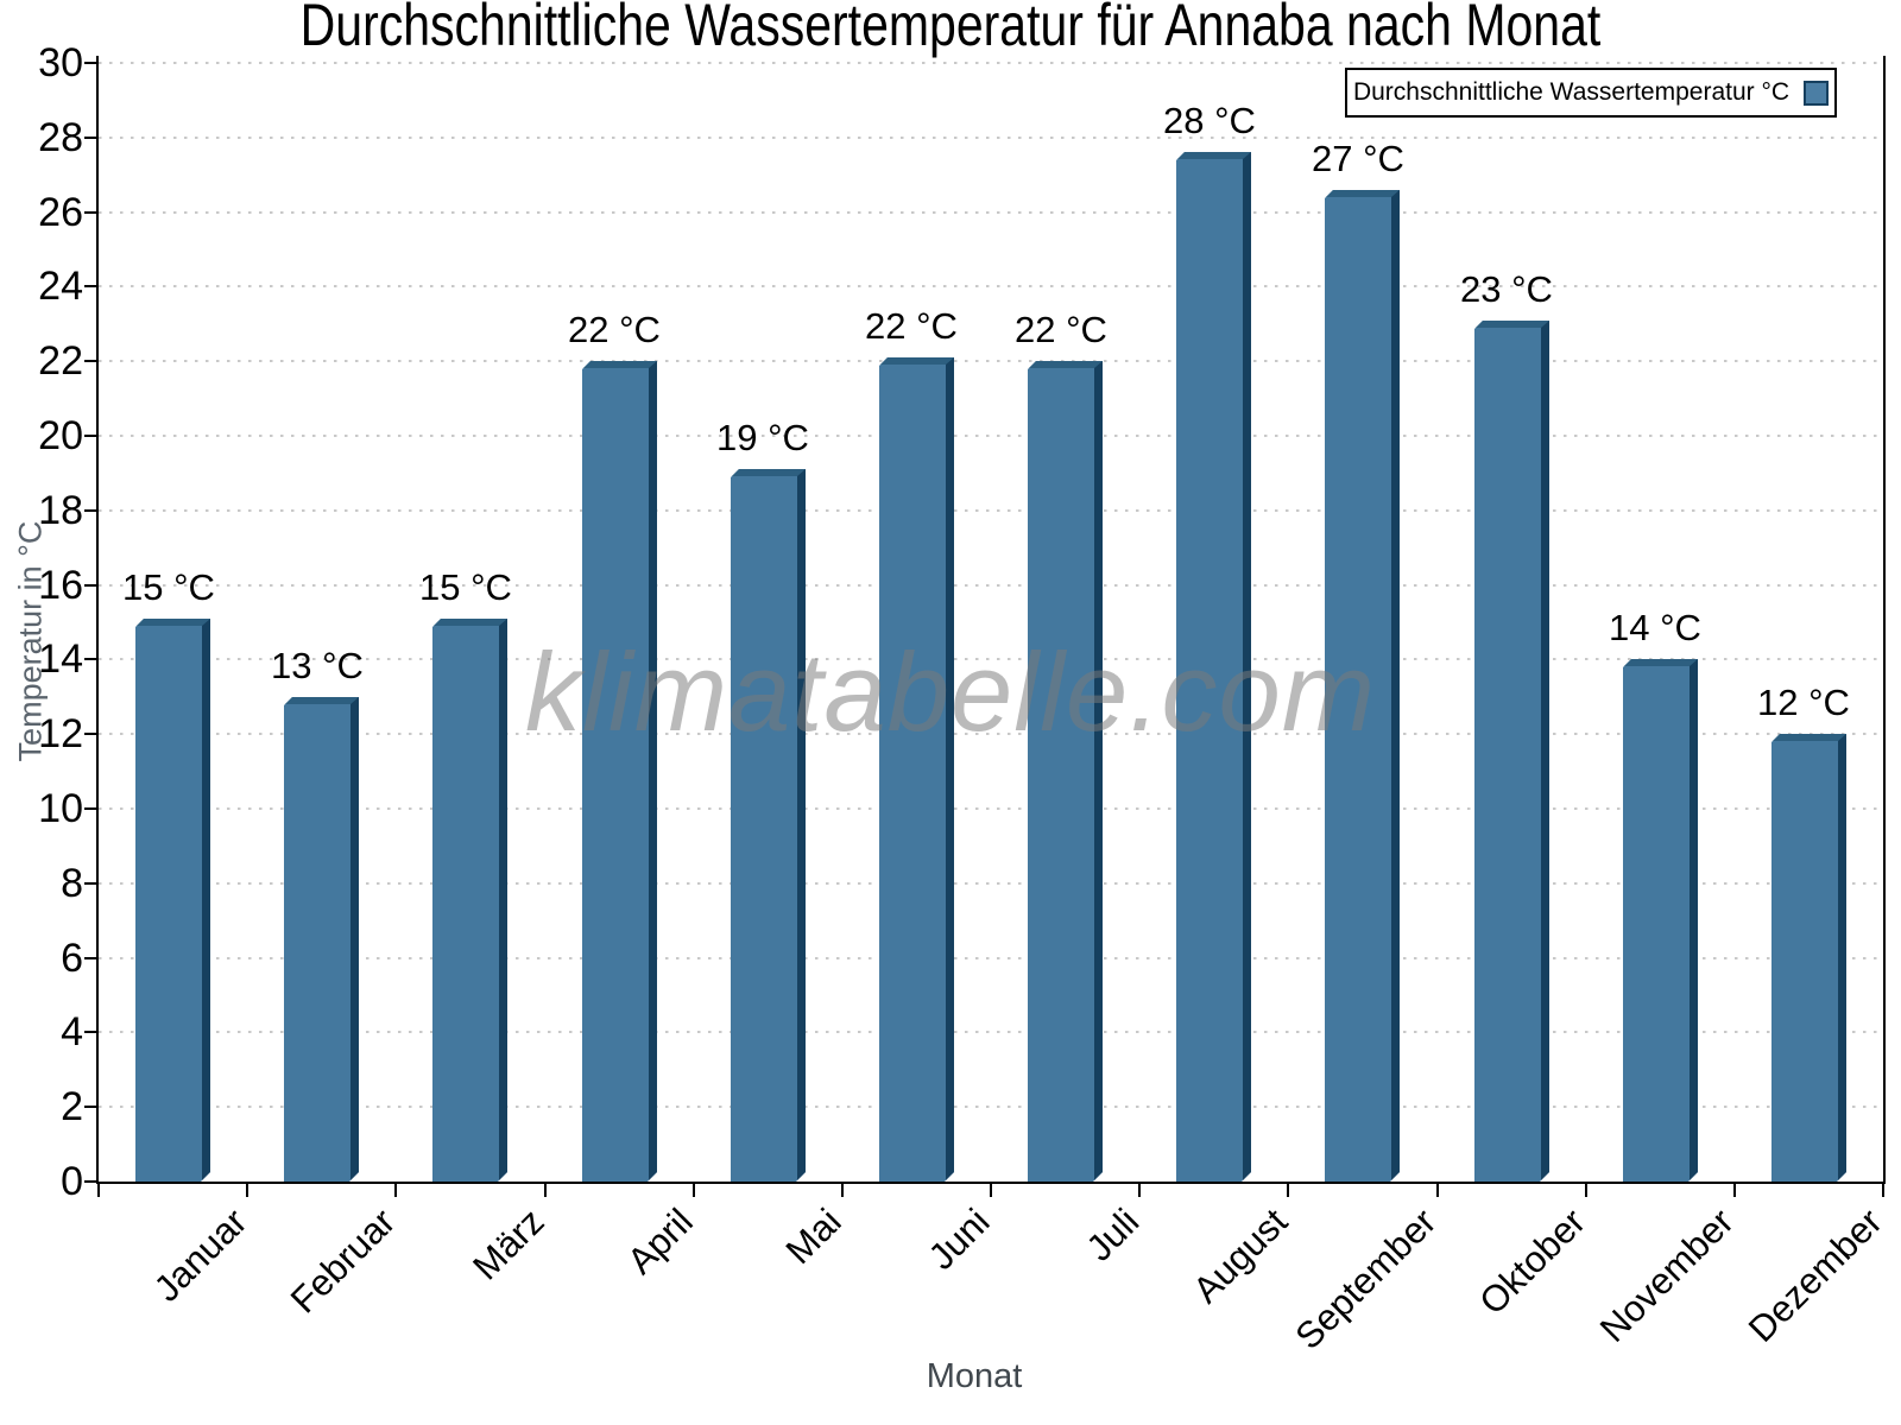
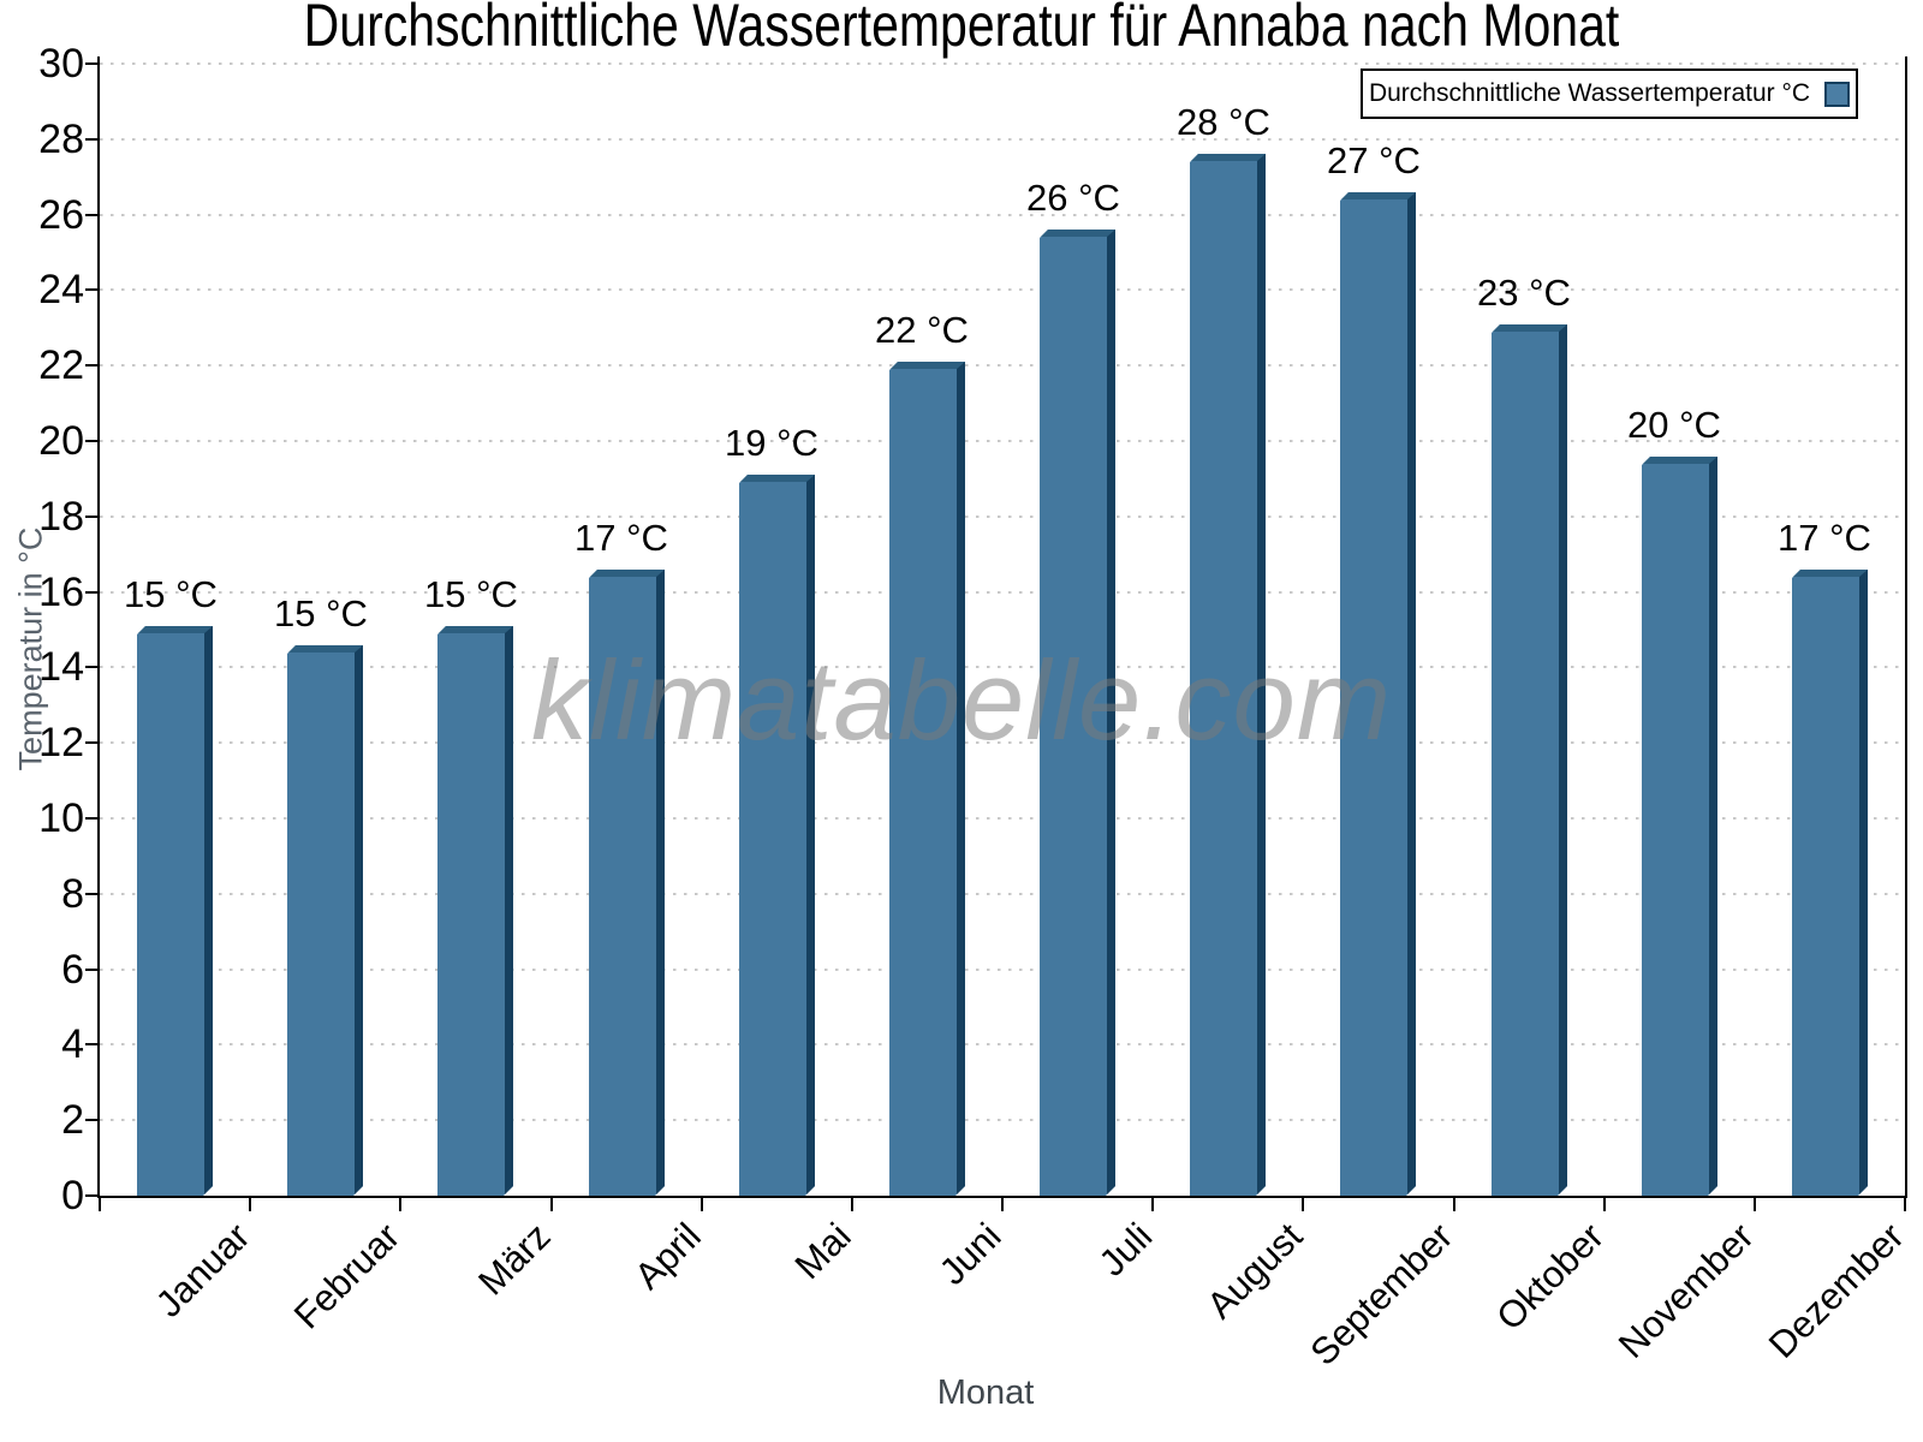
Februar: 13 -> 15
April: 22 -> 17
Juli: 22 -> 26
November: 14 -> 20
Dezember: 12 -> 17
